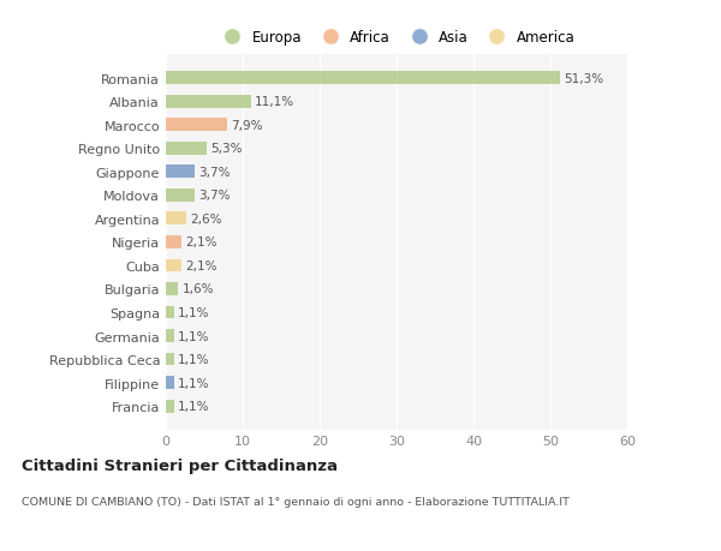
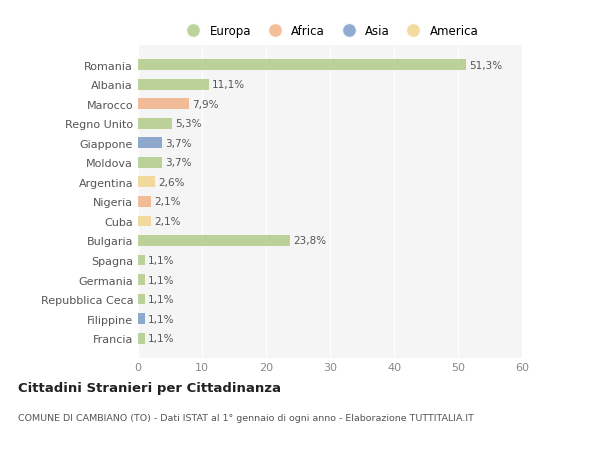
Bulgaria: 1,6% -> 23,8%
